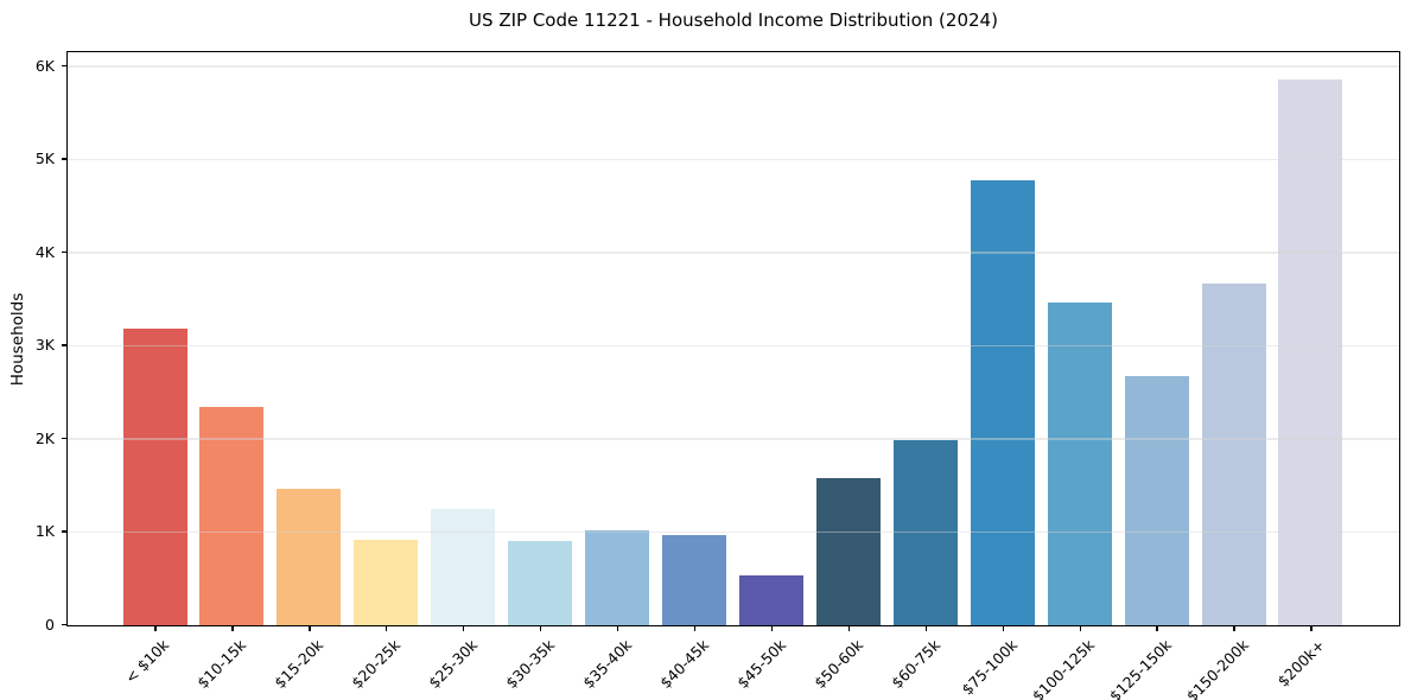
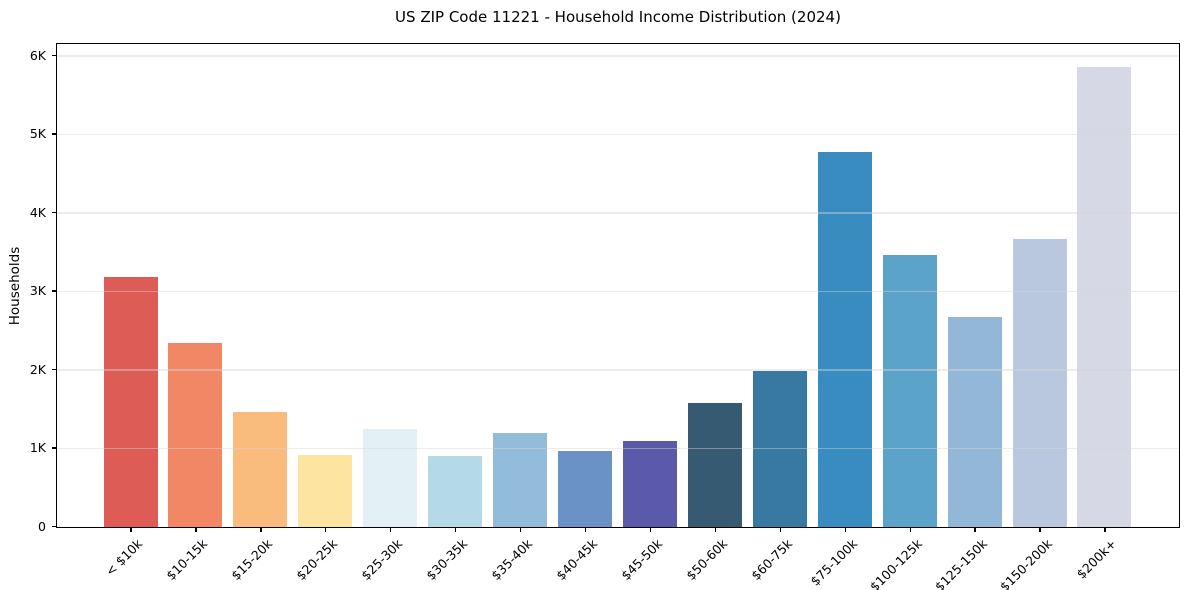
$35-40k: 1.0K -> 1.2K
$45-50k: 0.5K -> 1.1K
